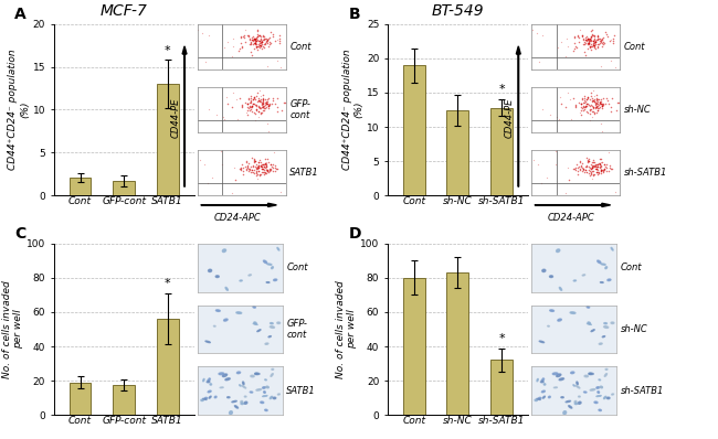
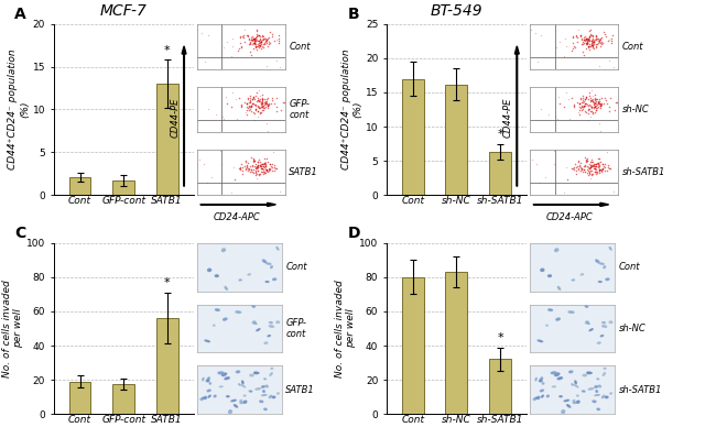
BT-549/Cont: 19.0 -> 17.0
BT-549/sh-NC: 12.4 -> 16.2
BT-549/sh-SATB1: 12.8 -> 6.3
